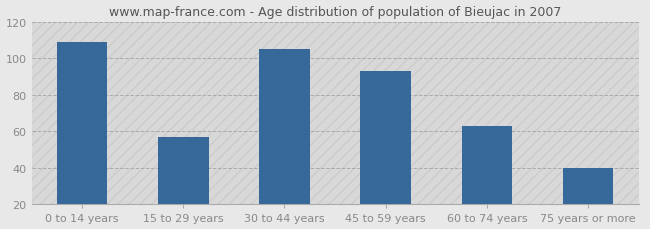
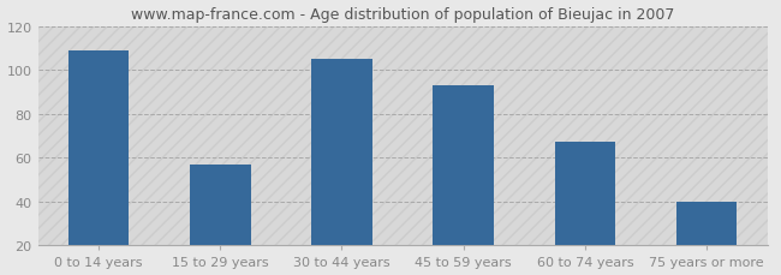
60 to 74 years: 63 -> 67
